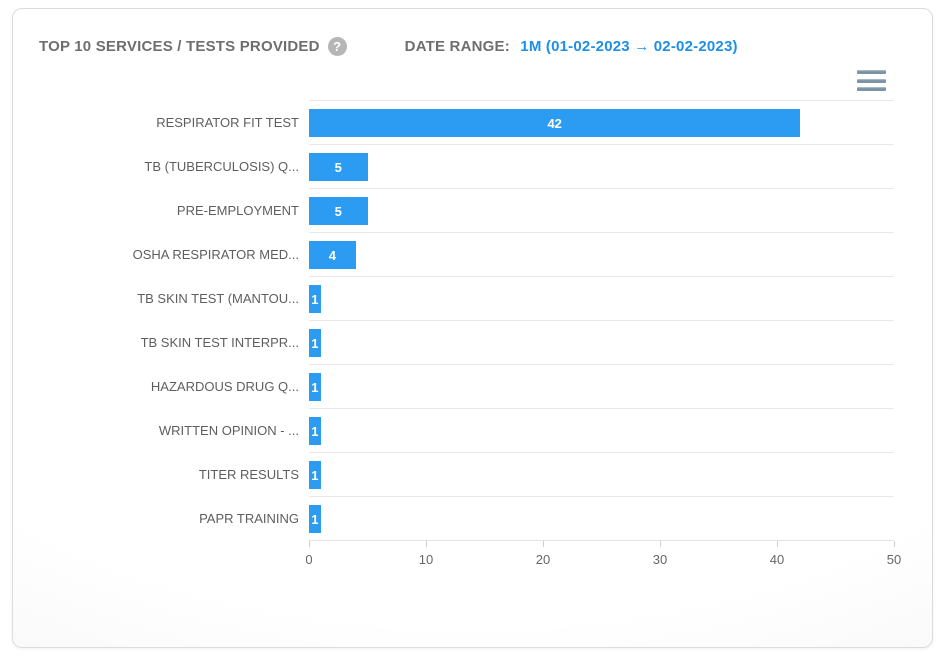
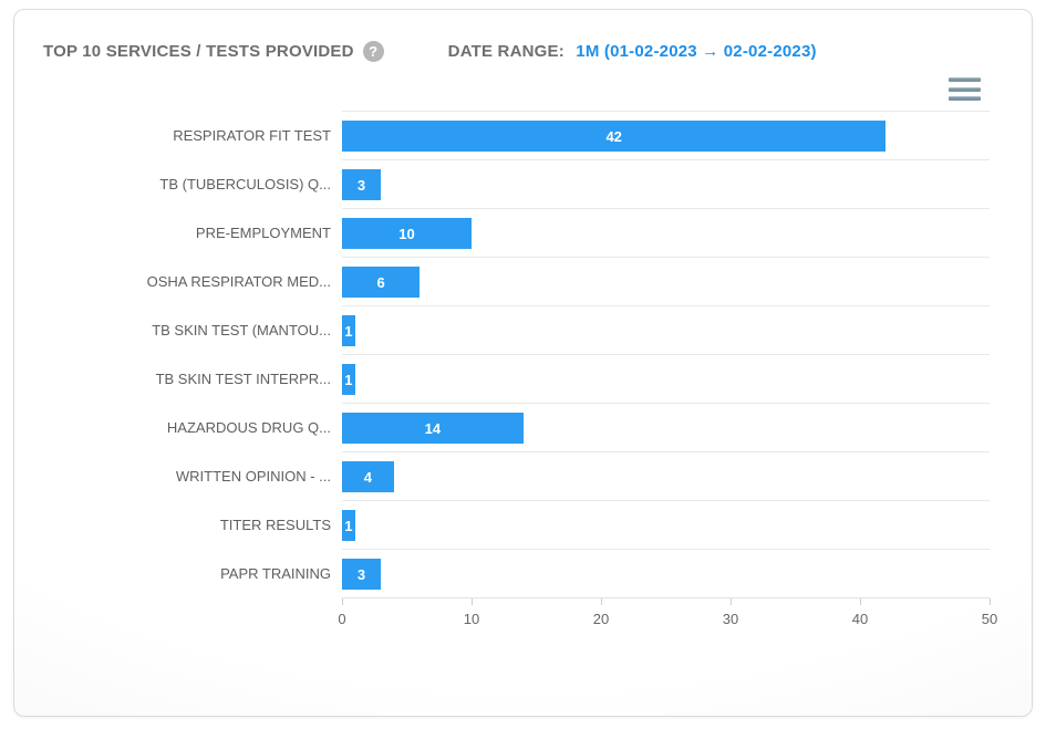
TB (TUBERCULOSIS) Q...: 5 -> 3
PRE-EMPLOYMENT: 5 -> 10
OSHA RESPIRATOR MED...: 4 -> 6
HAZARDOUS DRUG Q...: 1 -> 14
WRITTEN OPINION - ...: 1 -> 4
PAPR TRAINING: 1 -> 3
